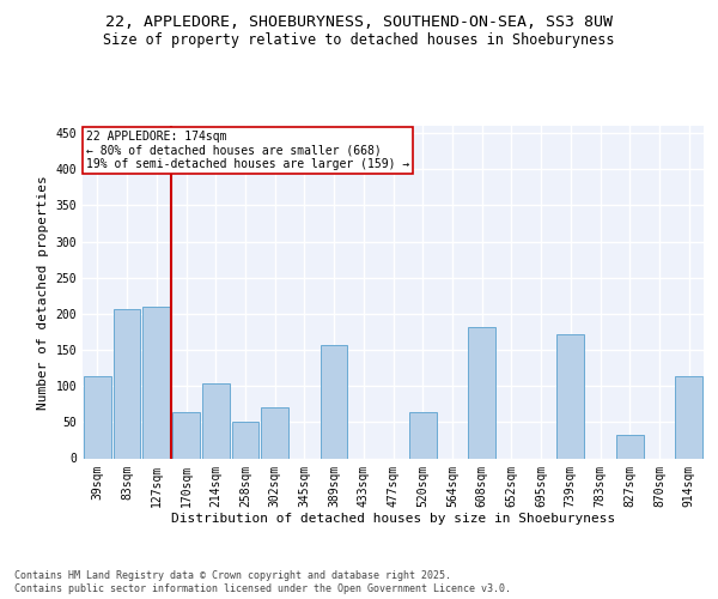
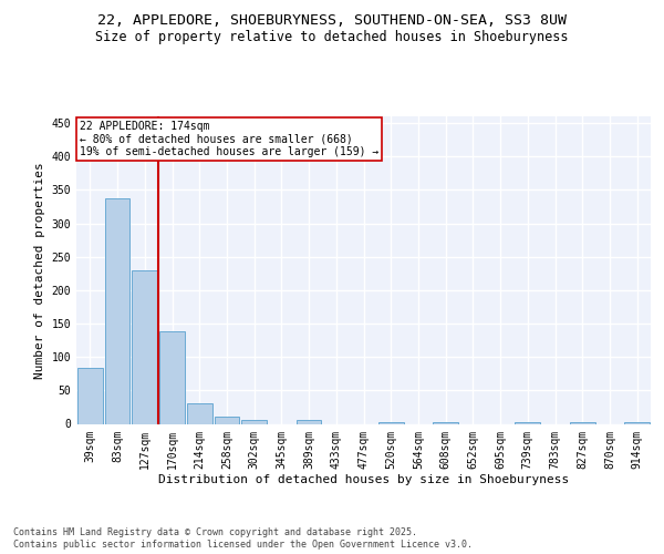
39sqm: 114 -> 84
83sqm: 206 -> 337
127sqm: 210 -> 229
170sqm: 64 -> 139
214sqm: 104 -> 30
258sqm: 50 -> 10
302sqm: 70 -> 5
389sqm: 156 -> 5
520sqm: 64 -> 3
608sqm: 182 -> 3
739sqm: 172 -> 3
827sqm: 32 -> 3
914sqm: 114 -> 3
